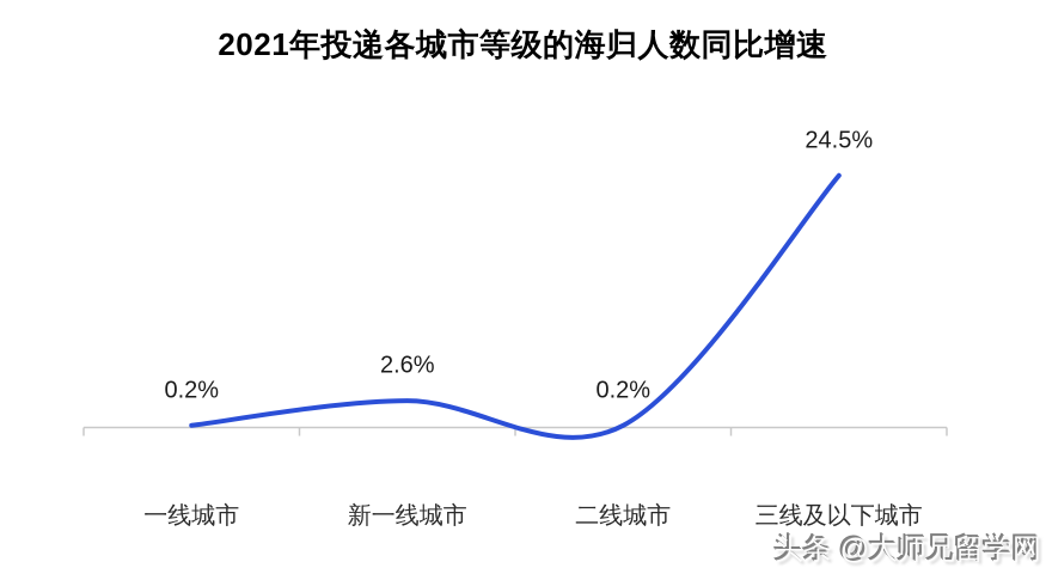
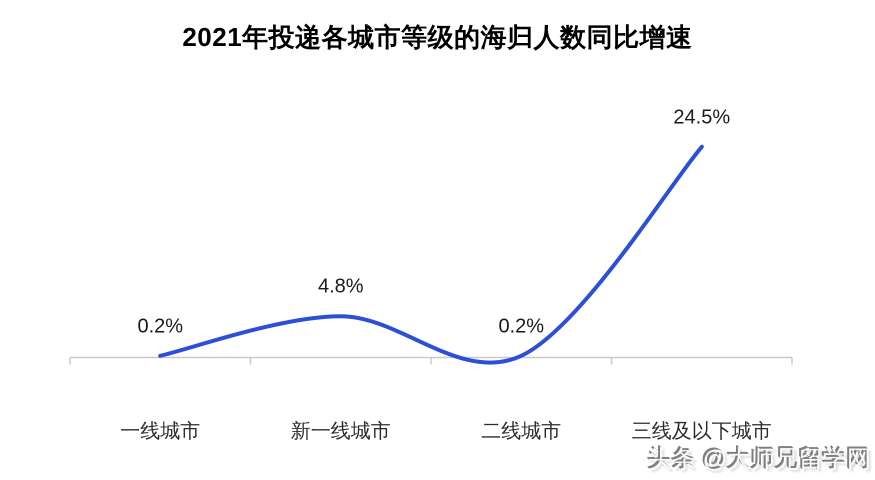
新一线城市: 2.6% -> 4.8%
